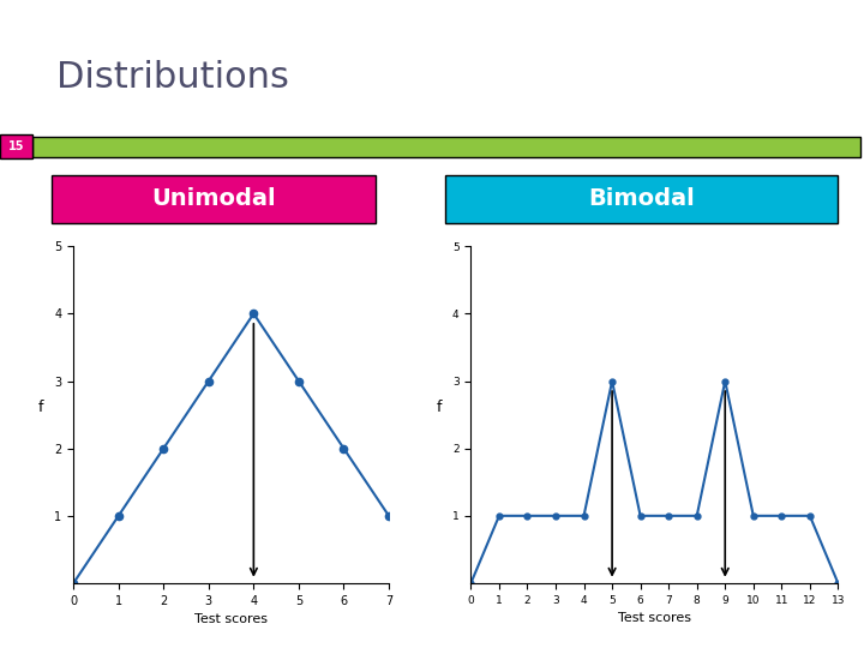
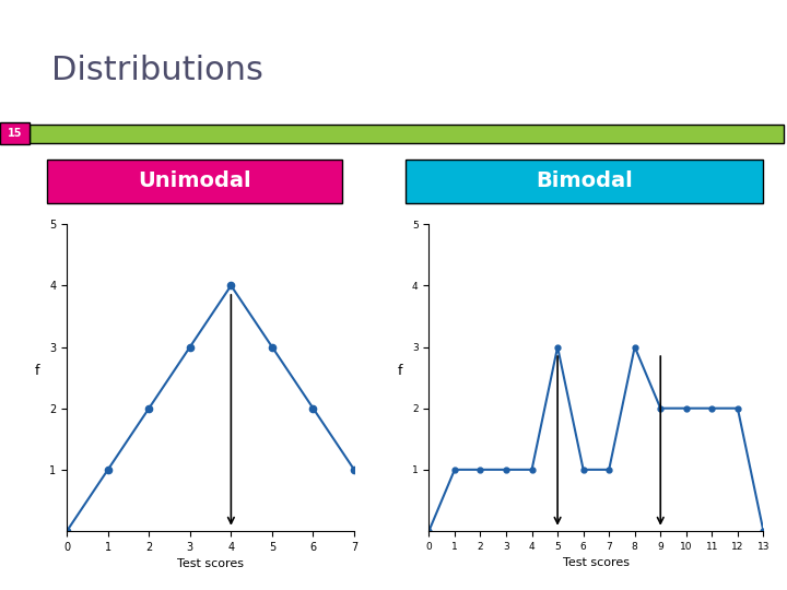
8: 1 -> 3
9: 3 -> 2
10: 1 -> 2
11: 1 -> 2
12: 1 -> 2
